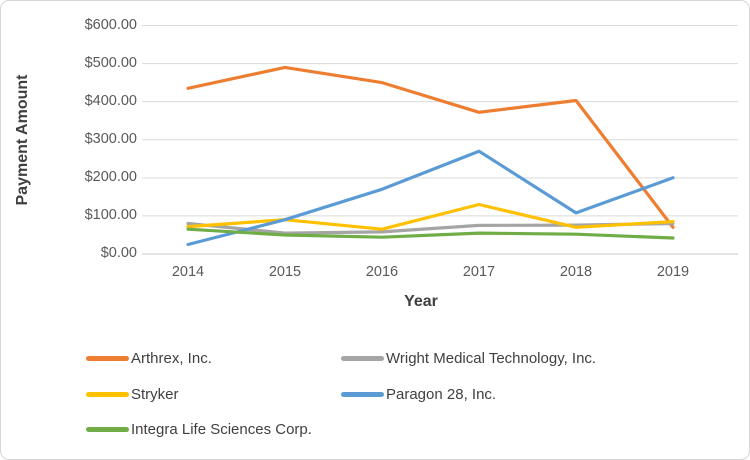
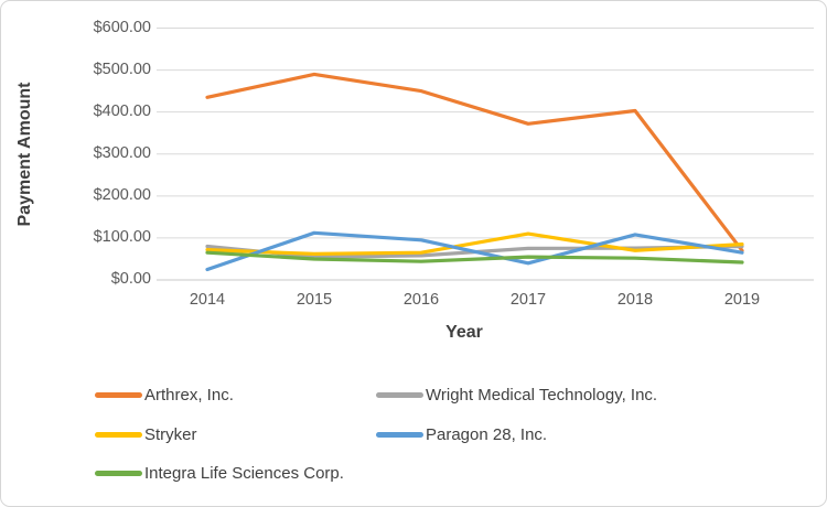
Stryker/2015: $90 -> $60
Paragon 28, Inc./2015: $90 -> $110
Paragon 28, Inc./2016: $170 -> $100
Stryker/2017: $130 -> $110
Paragon 28, Inc./2017: $270 -> $40
Paragon 28, Inc./2019: $200 -> $60
